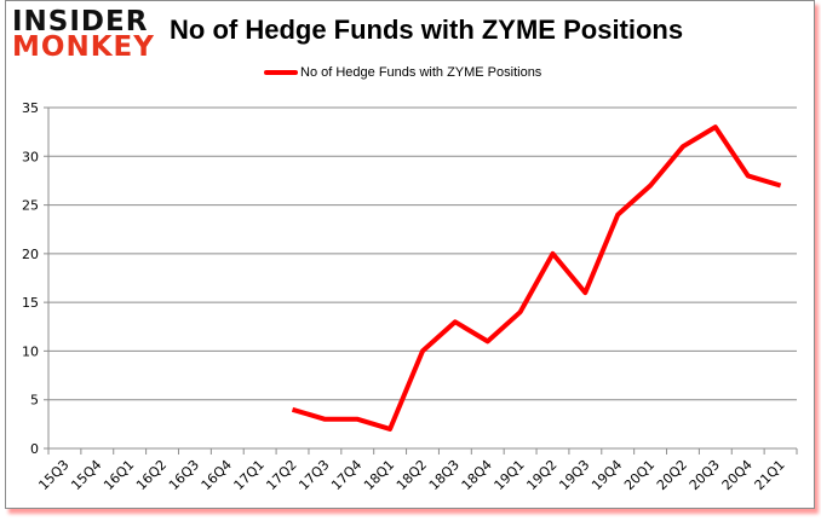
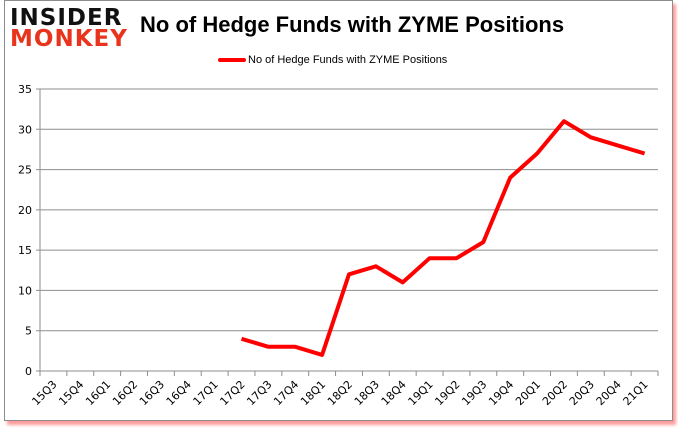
18Q2: 10 -> 12
19Q2: 20 -> 14
20Q3: 33 -> 29
